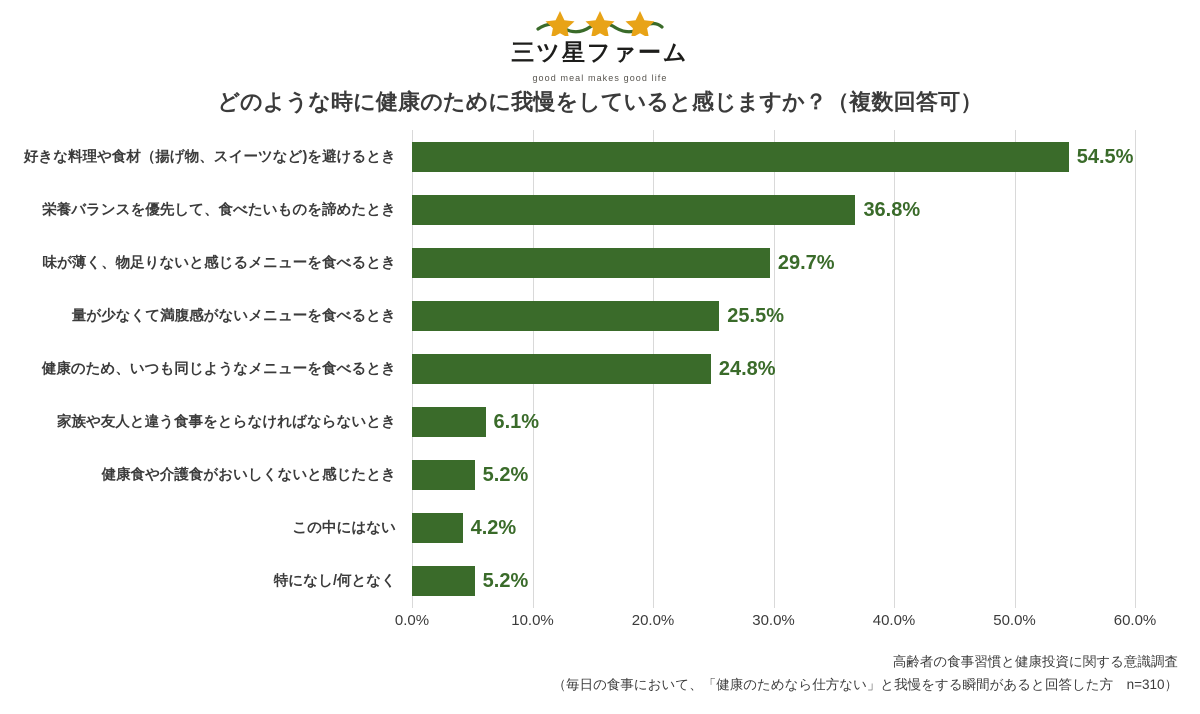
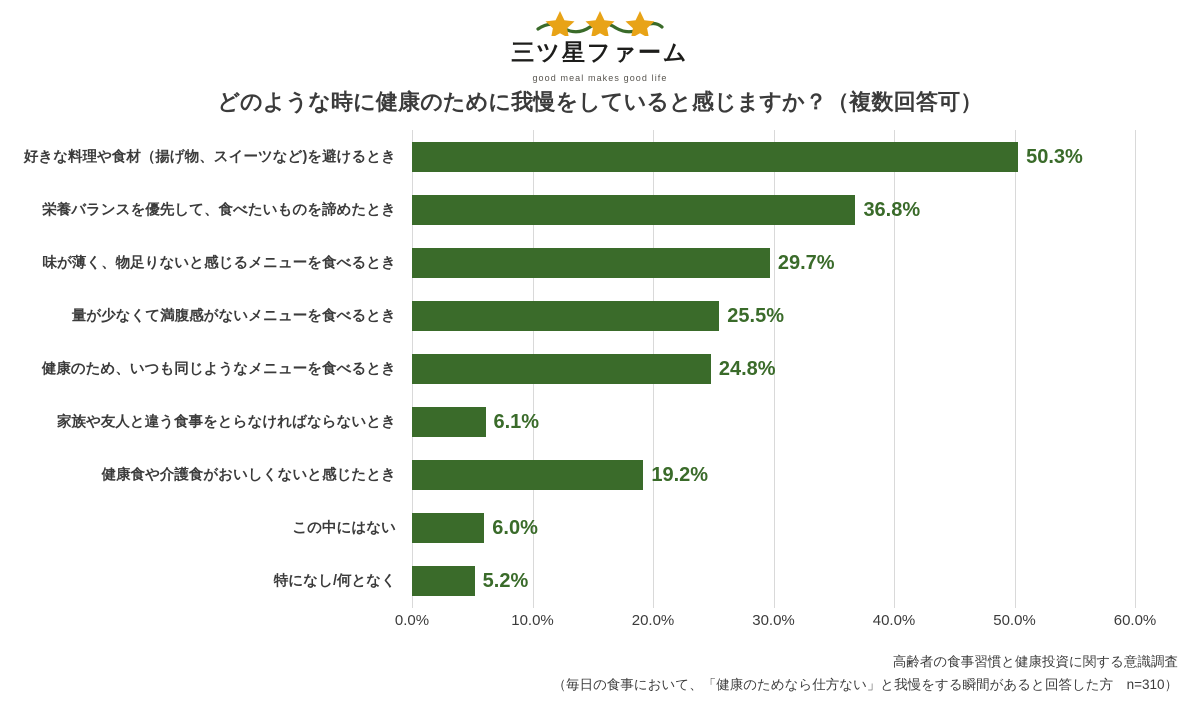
好きな料理や食材（揚げ物、スイーツなど)を避けるとき: 54.5% -> 50.3%
健康食や介護食がおいしくないと感じたとき: 5.2% -> 19.2%
この中にはない: 4.2% -> 6.0%
